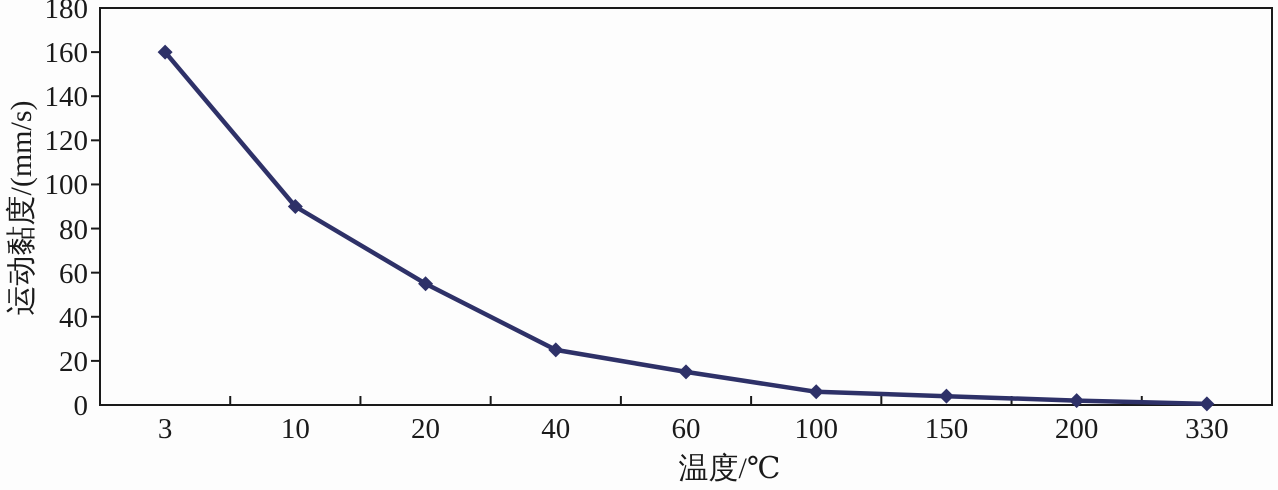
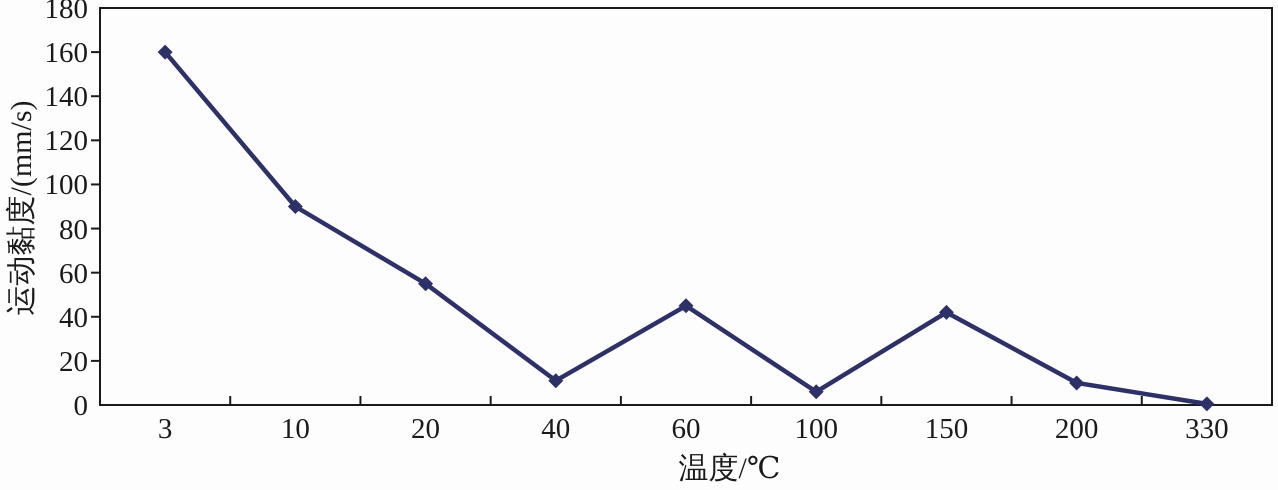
40: 25 -> 11
60: 15 -> 45
150: 4 -> 42
200: 2 -> 10
